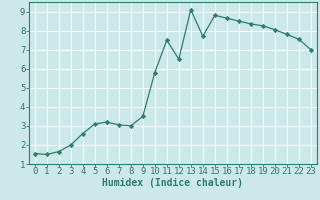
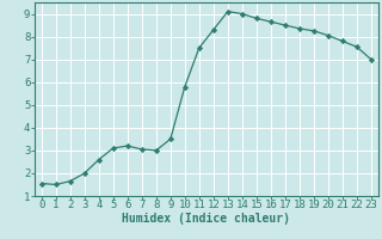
12: 6.5 -> 8.3
14: 7.7 -> 9.0
